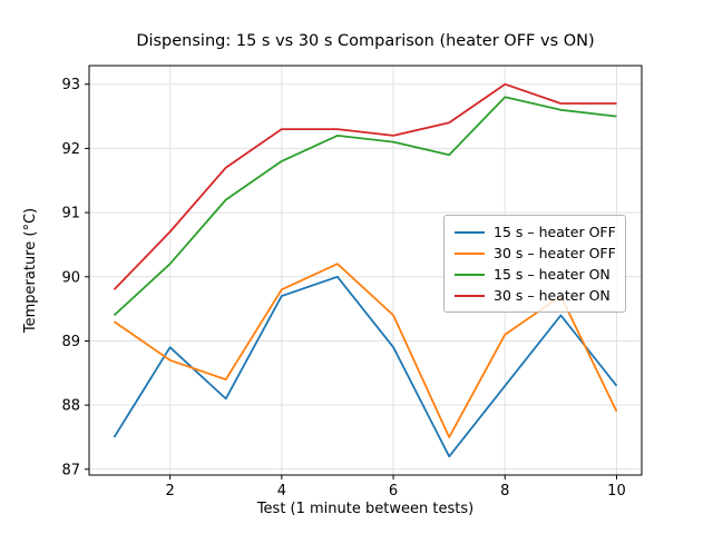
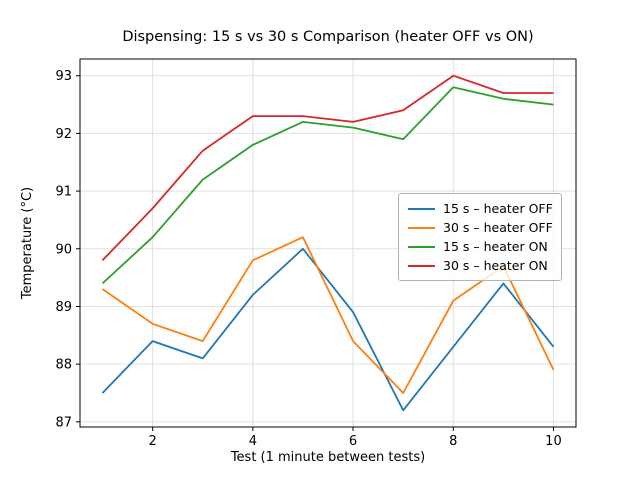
15 s – heater OFF/2: 88.9 -> 88.4
15 s – heater OFF/4: 89.7 -> 89.2
30 s – heater OFF/6: 89.4 -> 88.4
